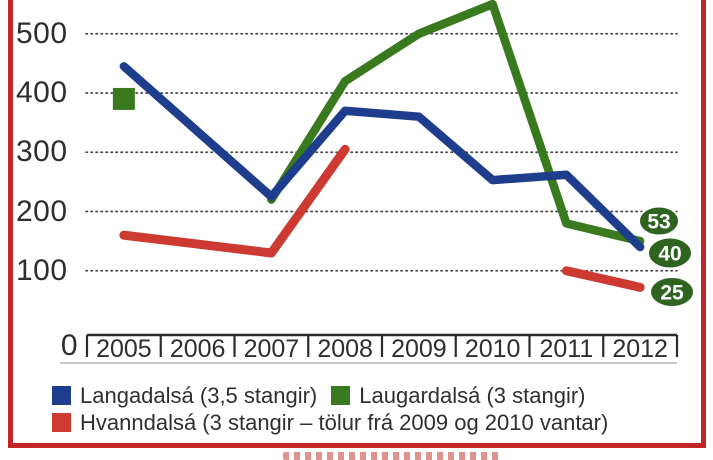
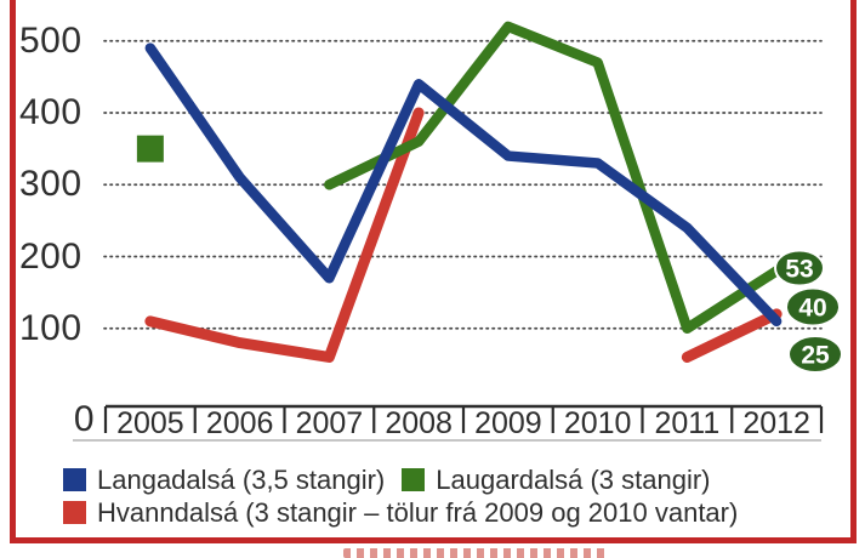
Langadalsá (3,5 stangir)/2005: 440 -> 490
Laugardalsá (3 stangir)/2005: 390 -> 350
Hvanndalsá (3 stangir – tölur frá 2009 og 2010 vantar)/2005: 160 -> 110
Langadalsá (3,5 stangir)/2006: 340 -> 310
Hvanndalsá (3 stangir – tölur frá 2009 og 2010 vantar)/2006: 140 -> 80
Langadalsá (3,5 stangir)/2007: 220 -> 170
Laugardalsá (3 stangir)/2007: 220 -> 300
Hvanndalsá (3 stangir – tölur frá 2009 og 2010 vantar)/2007: 130 -> 60
Langadalsá (3,5 stangir)/2008: 370 -> 440
Laugardalsá (3 stangir)/2008: 420 -> 360
Hvanndalsá (3 stangir – tölur frá 2009 og 2010 vantar)/2008: 300 -> 400
Langadalsá (3,5 stangir)/2009: 360 -> 340
Laugardalsá (3 stangir)/2009: 500 -> 520
Langadalsá (3,5 stangir)/2010: 250 -> 330
Laugardalsá (3 stangir)/2010: 550 -> 470
Langadalsá (3,5 stangir)/2011: 260 -> 240
Laugardalsá (3 stangir)/2011: 180 -> 100
Hvanndalsá (3 stangir – tölur frá 2009 og 2010 vantar)/2011: 100 -> 60
Langadalsá (3,5 stangir)/2012: 140 -> 110
Laugardalsá (3 stangir)/2012: 150 -> 180
Hvanndalsá (3 stangir – tölur frá 2009 og 2010 vantar)/2012: 70 -> 120
